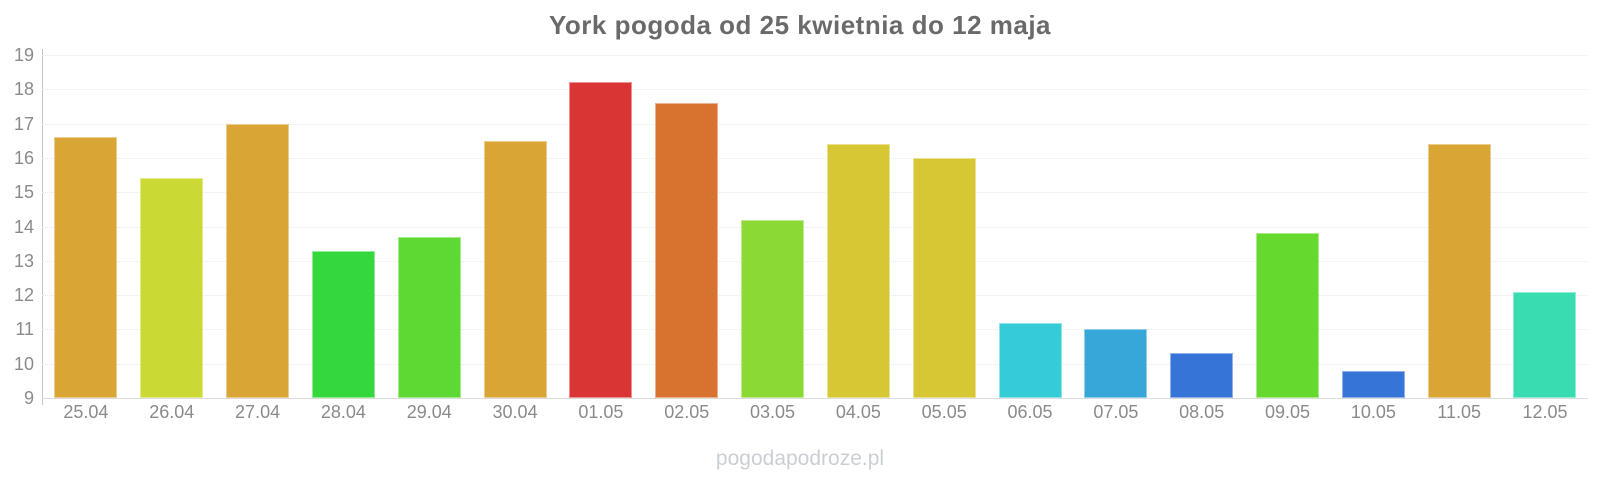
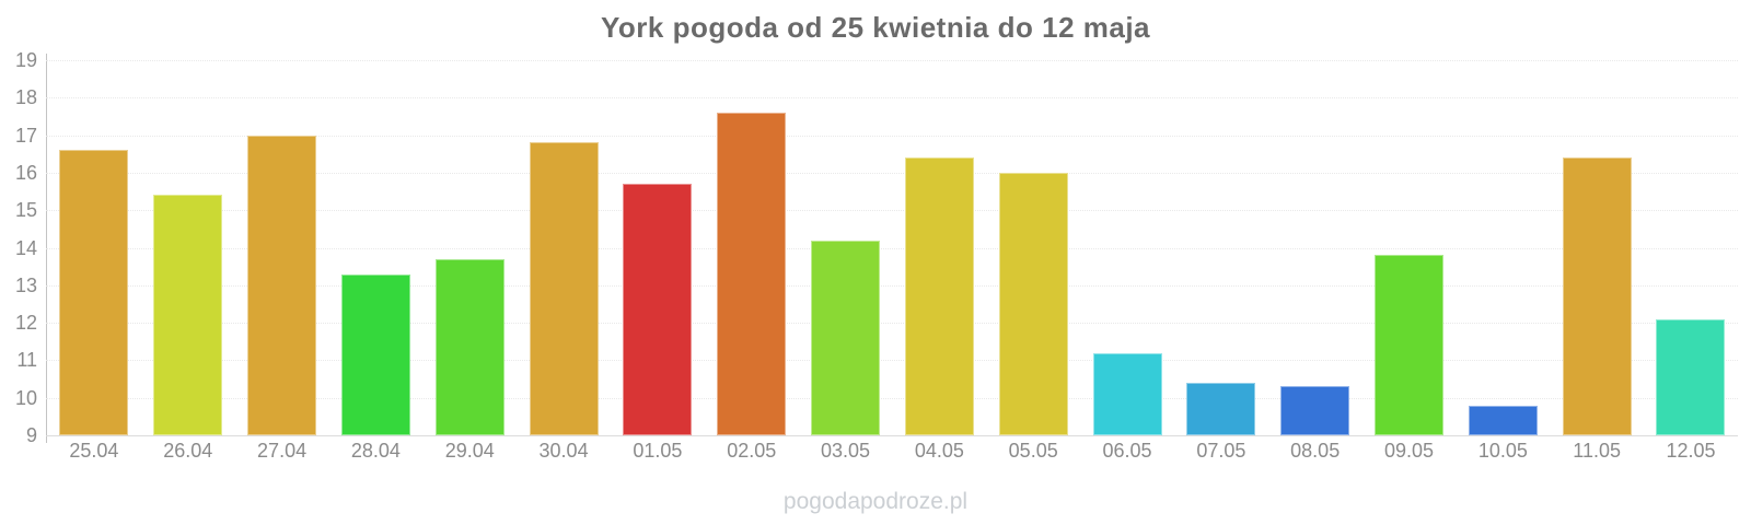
30.04: 16.5 -> 16.8
01.05: 18.2 -> 15.7
07.05: 11.0 -> 10.4
